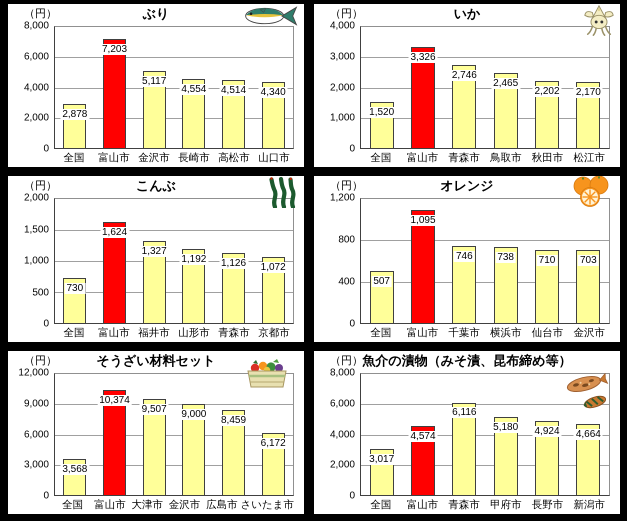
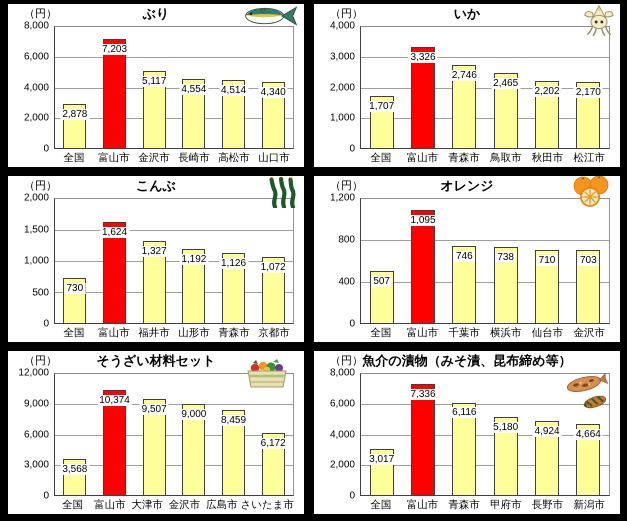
いか/全国: 1,520 -> 1,707
魚介の漬物（みそ漬、昆布締め等）/富山市: 4,574 -> 7,336
